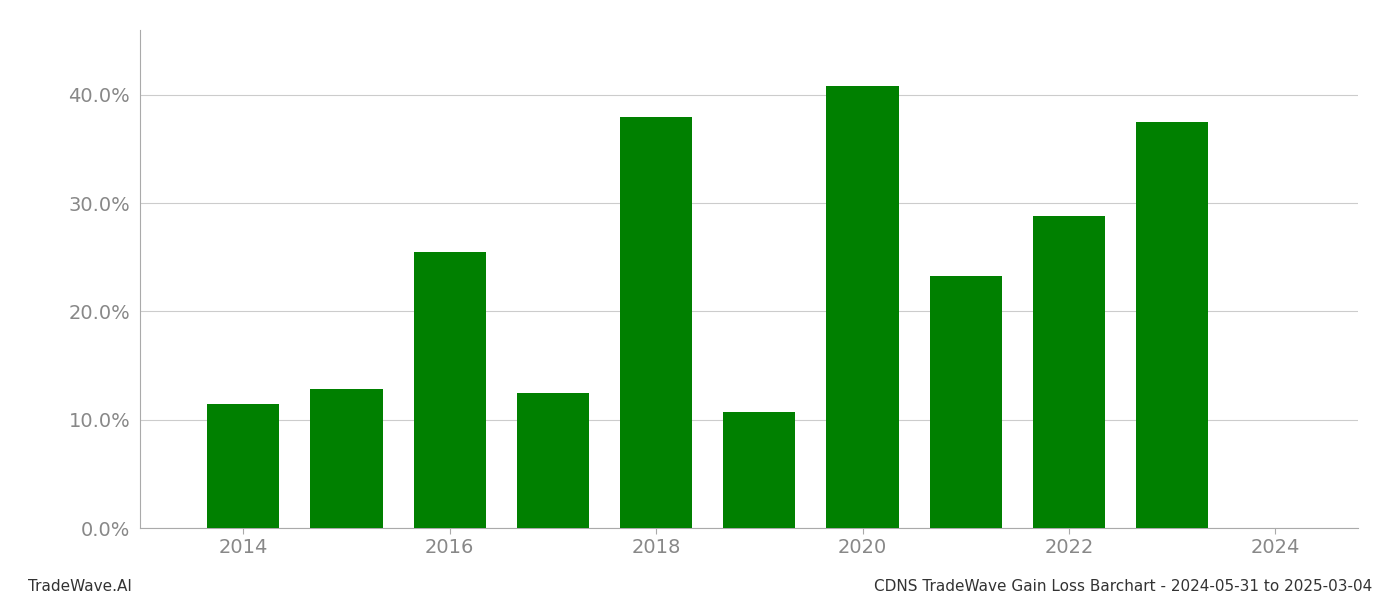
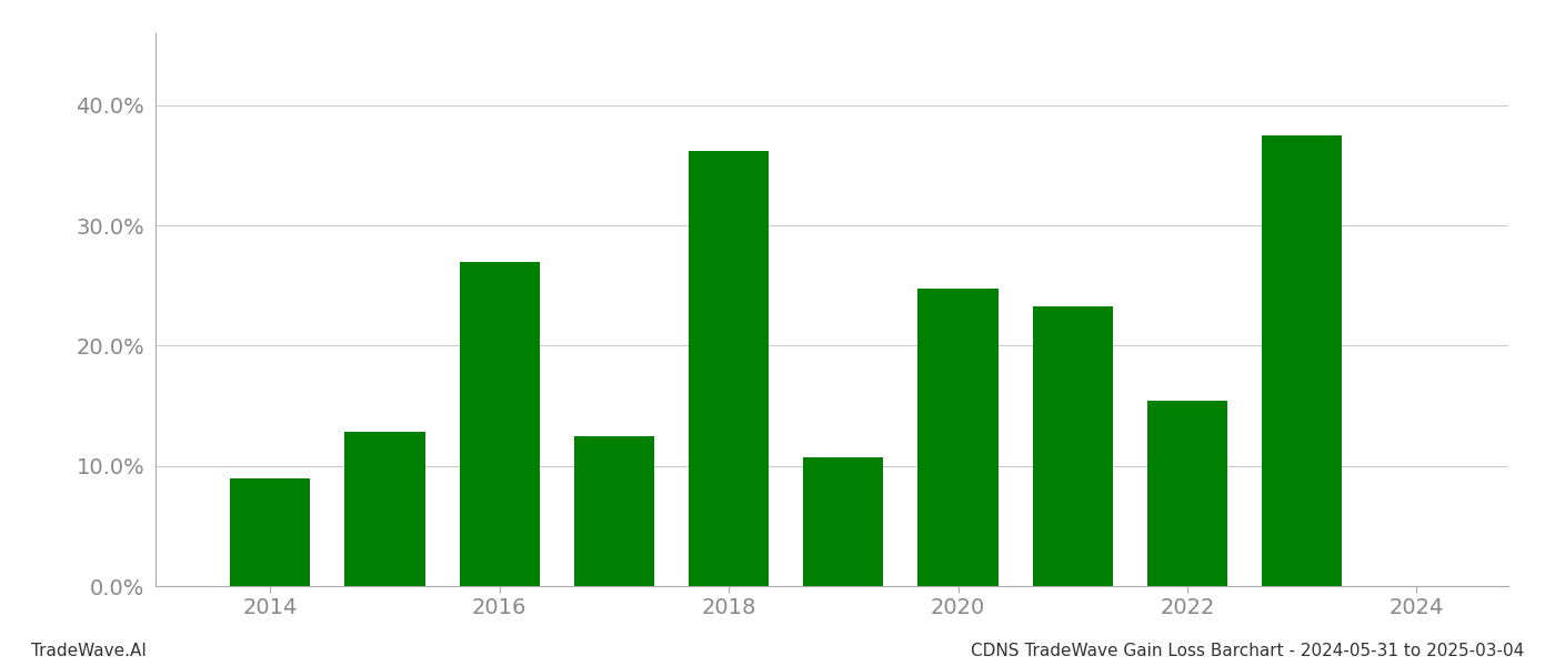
2014: 11.5% -> 9.0%
2016: 25.5% -> 27.0%
2018: 38.0% -> 36.2%
2020: 40.8% -> 24.8%
2022: 28.8% -> 15.4%
